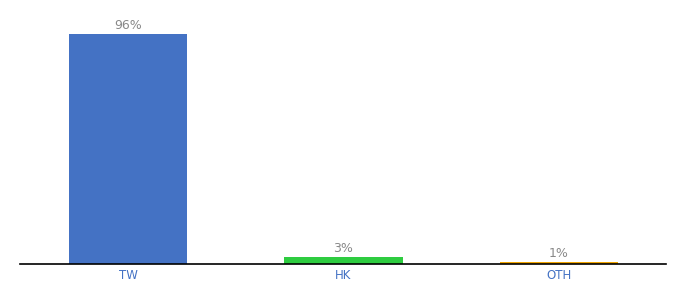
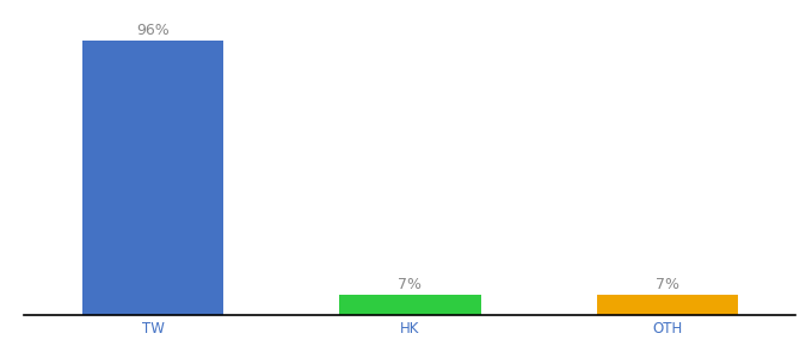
HK: 3% -> 7%
OTH: 1% -> 7%
